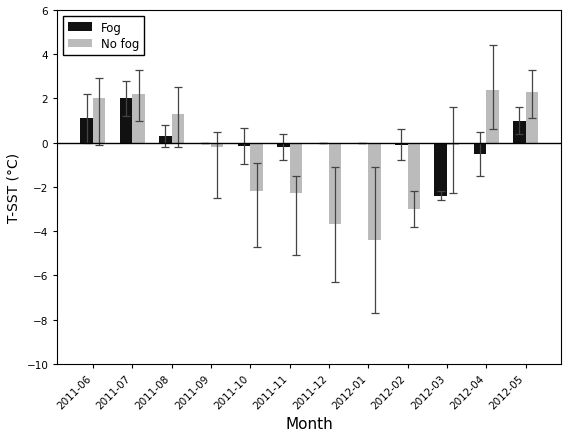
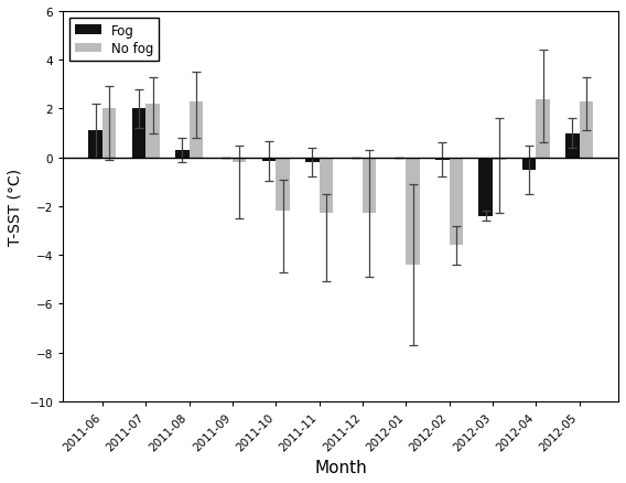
No fog/2011-08: 1.3 -> 2.3
No fog/2011-12: -3.7 -> -2.3
No fog/2012-02: -3.0 -> -3.6
